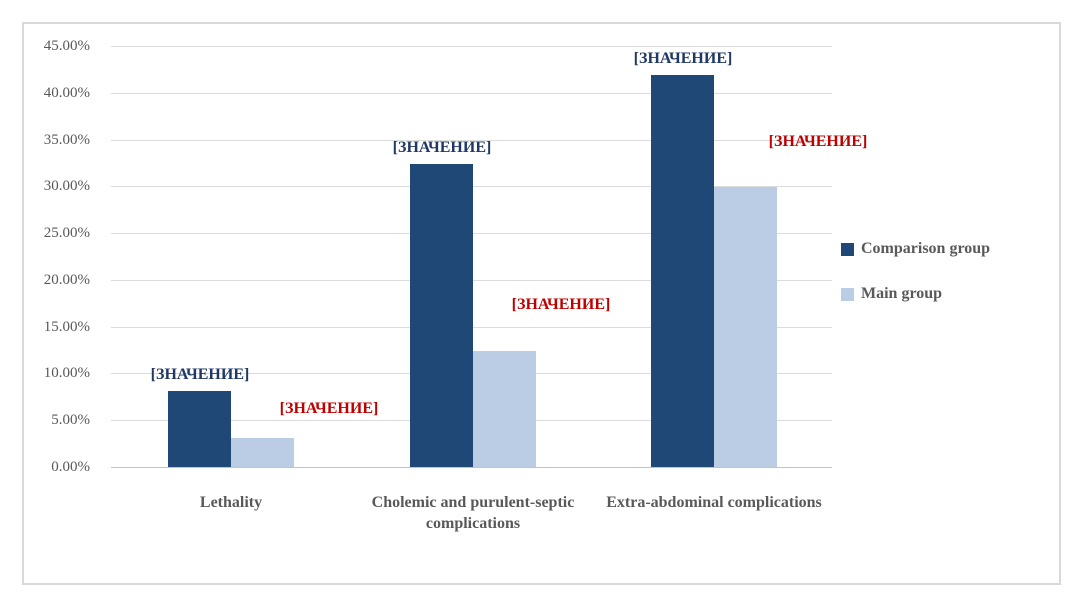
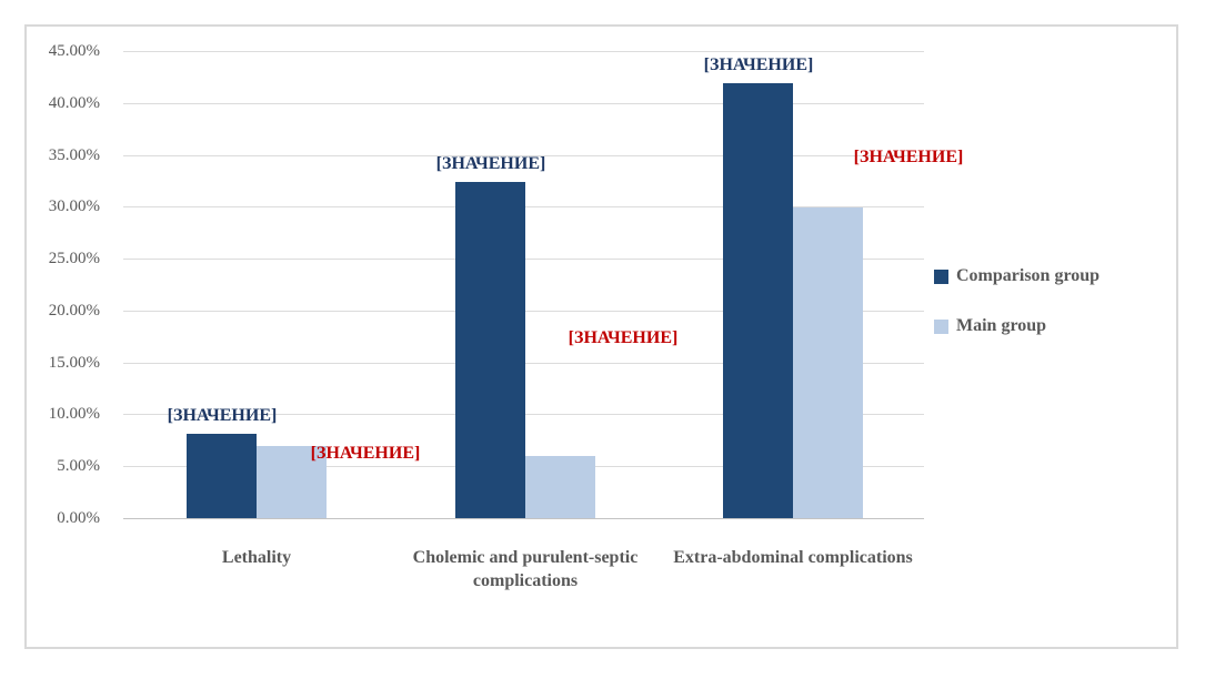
Main group/Lethality: 3% -> 7%
Main group/Cholemic and purulent-septic complications: 12% -> 6%
